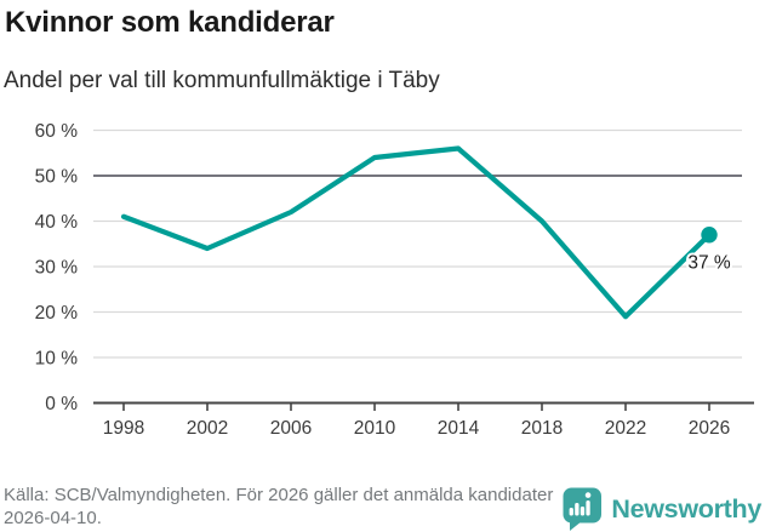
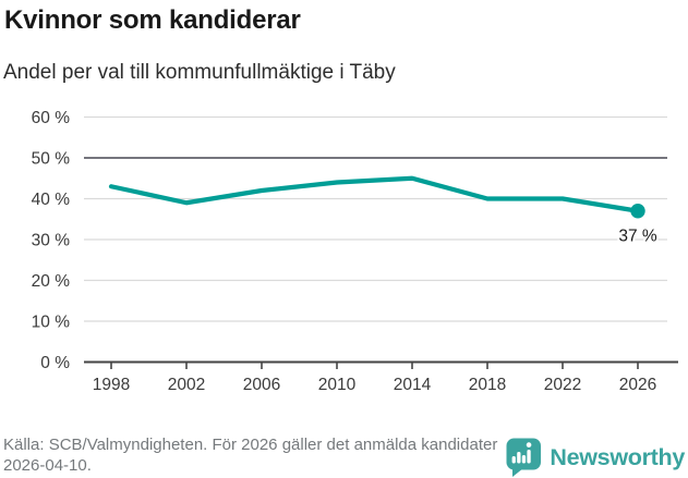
1998: 41% -> 43%
2002: 34% -> 39%
2010: 54% -> 44%
2014: 56% -> 45%
2022: 19% -> 40%
